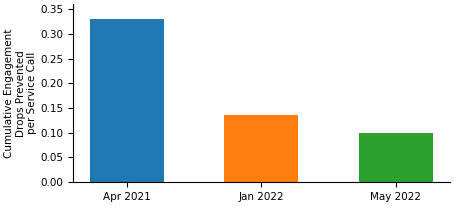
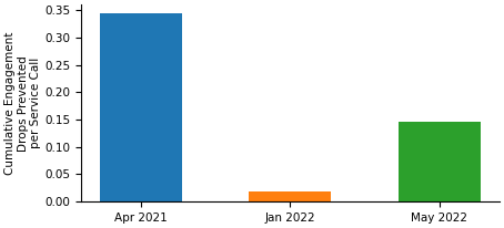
Apr 2021: 0.330 -> 0.345
Jan 2022: 0.135 -> 0.018
May 2022: 0.100 -> 0.145
